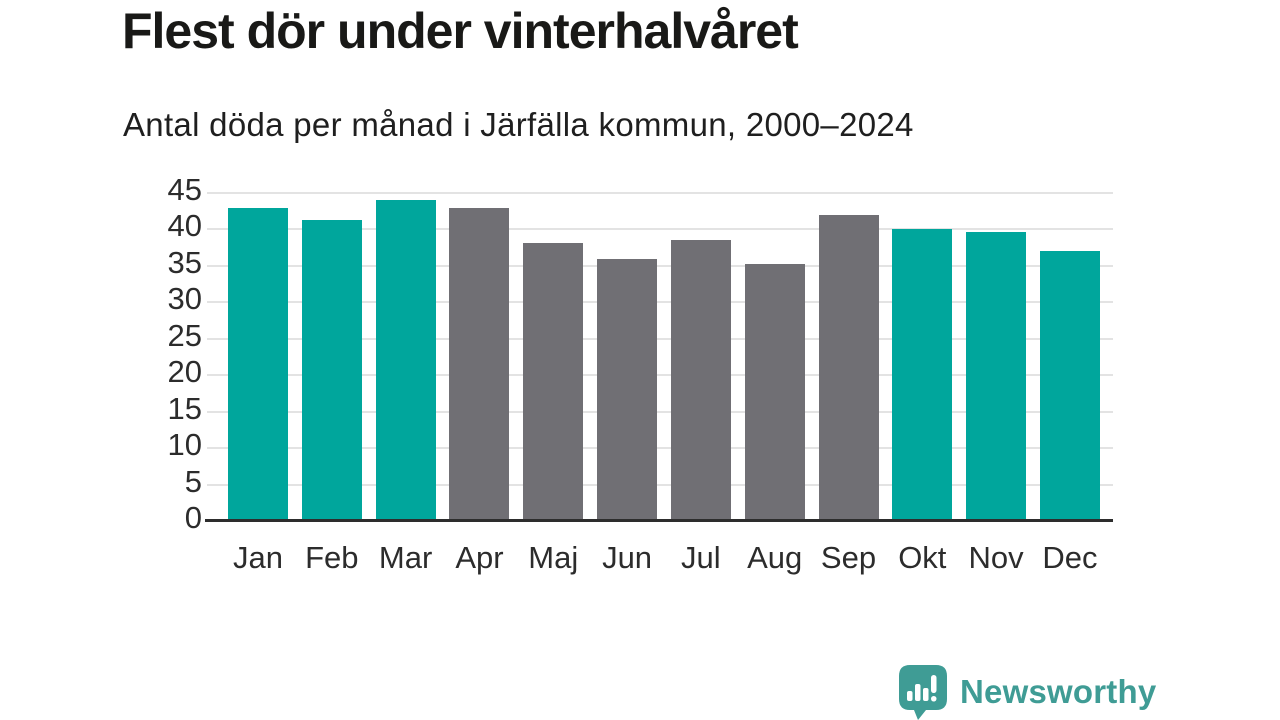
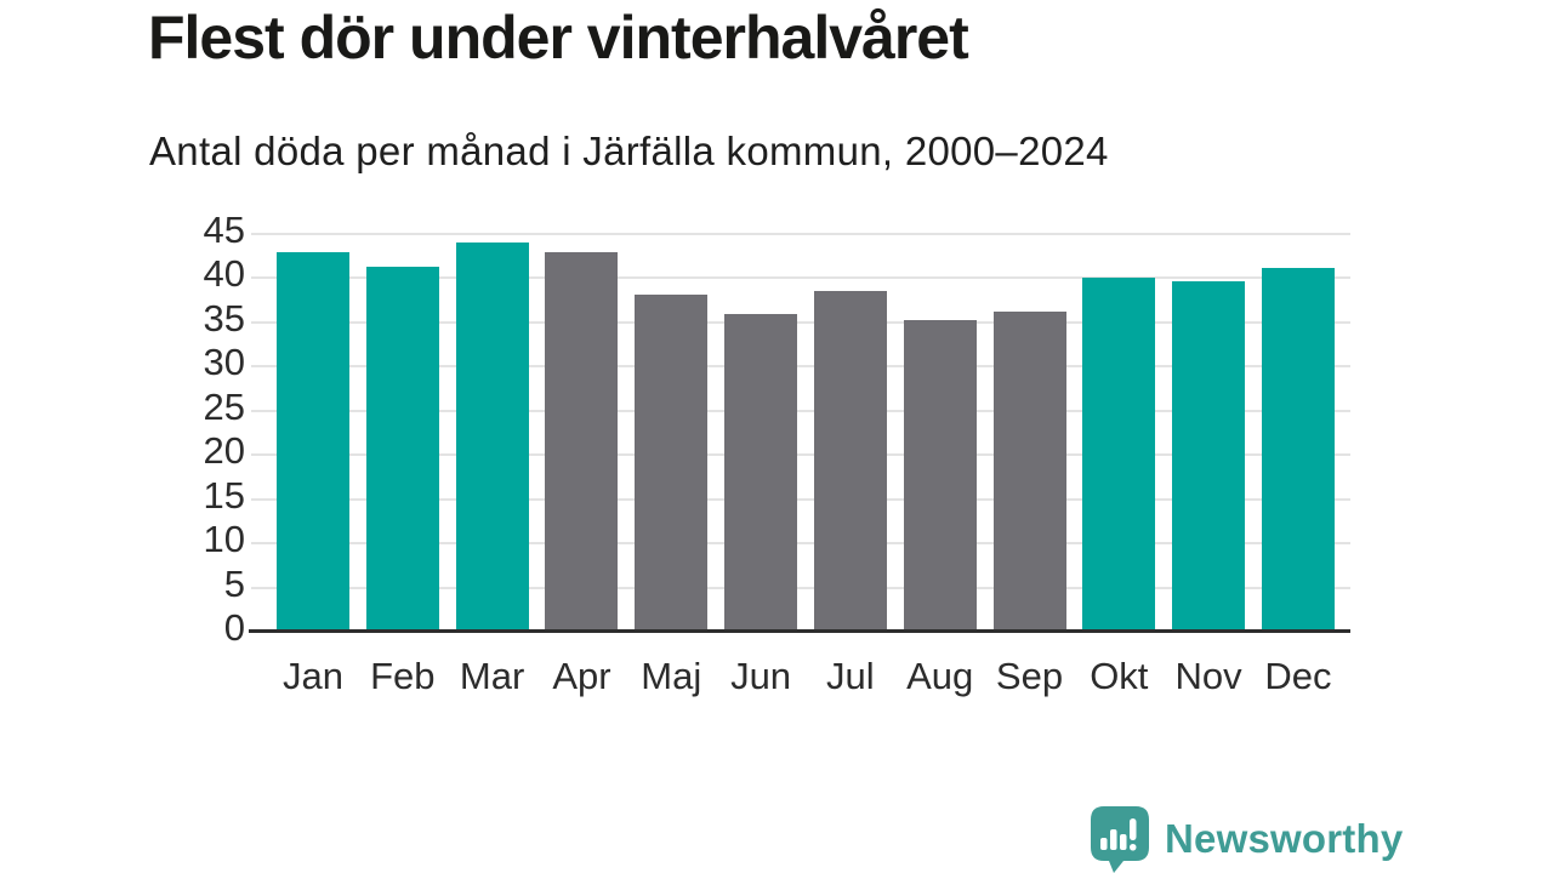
Sep: 42 -> 36
Dec: 37 -> 41
